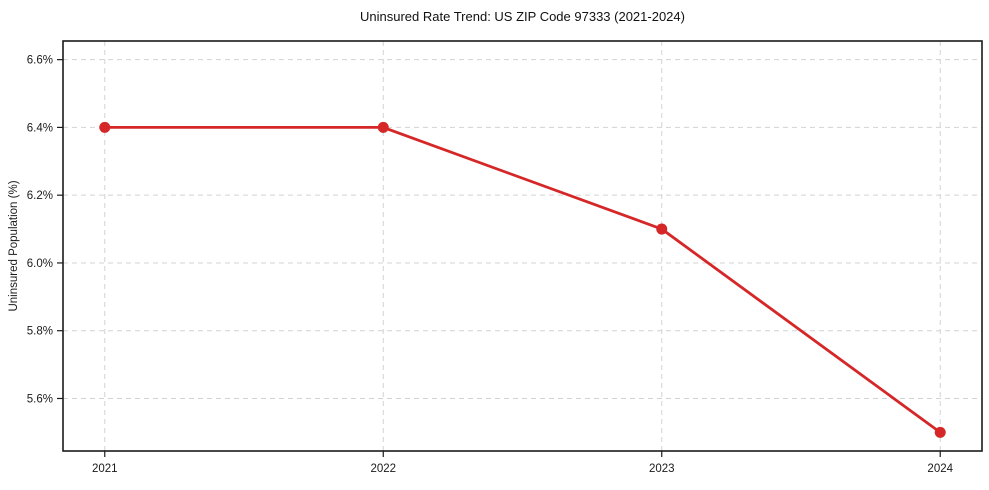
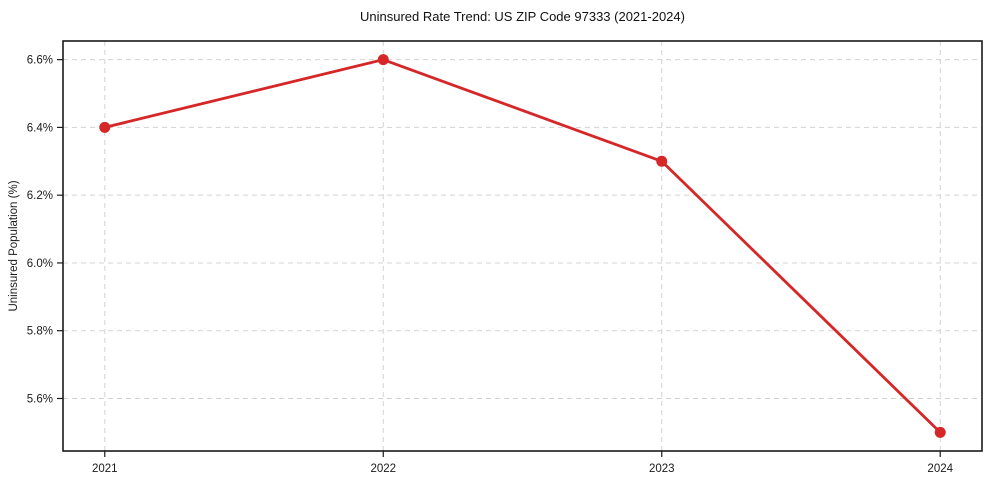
2022: 6.4% -> 6.6%
2023: 6.1% -> 6.3%
